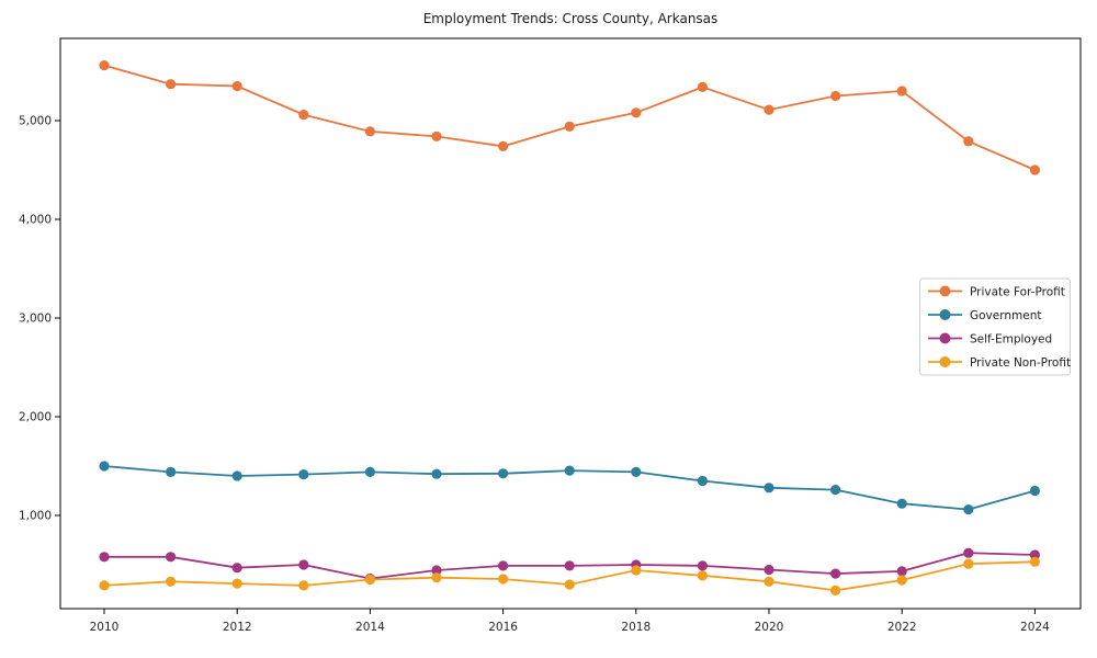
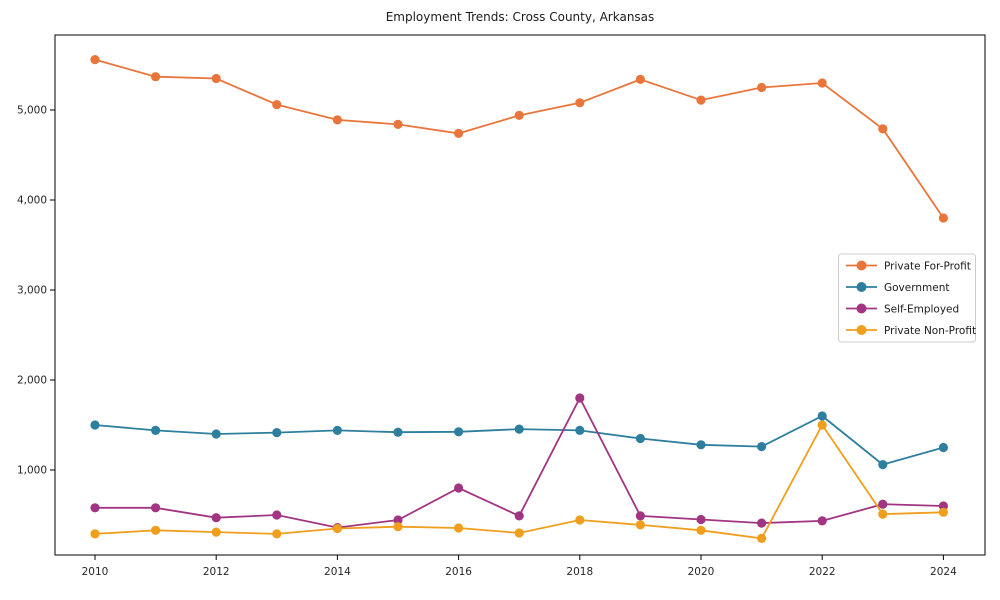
Self-Employed/2016: 500 -> 800
Self-Employed/2018: 500 -> 1800
Government/2022: 1100 -> 1600
Private Non-Profit/2022: 300 -> 1500
Private For-Profit/2024: 4500 -> 3800
